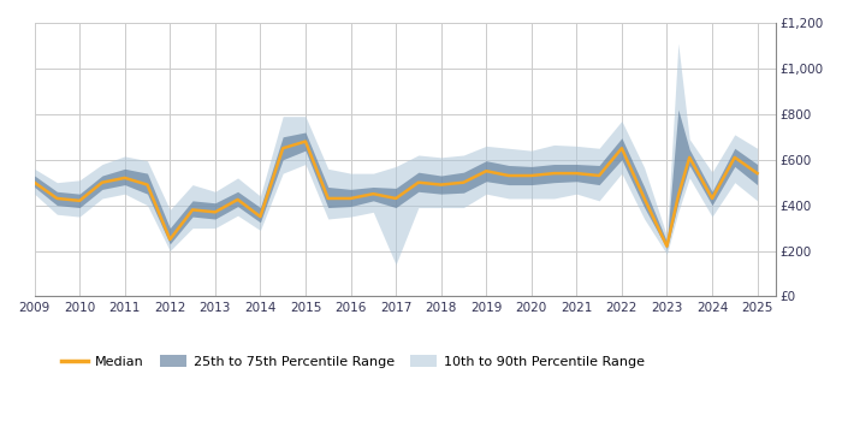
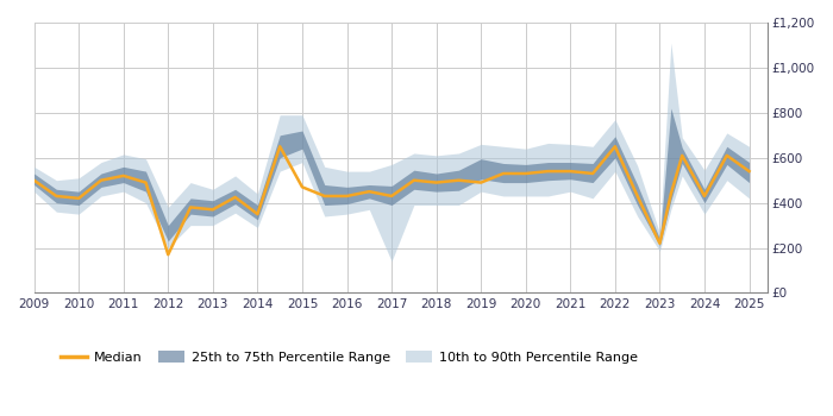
Median/2012: £250 -> £170
Median/2015: £680 -> £470
Median/2019: £550 -> £490
